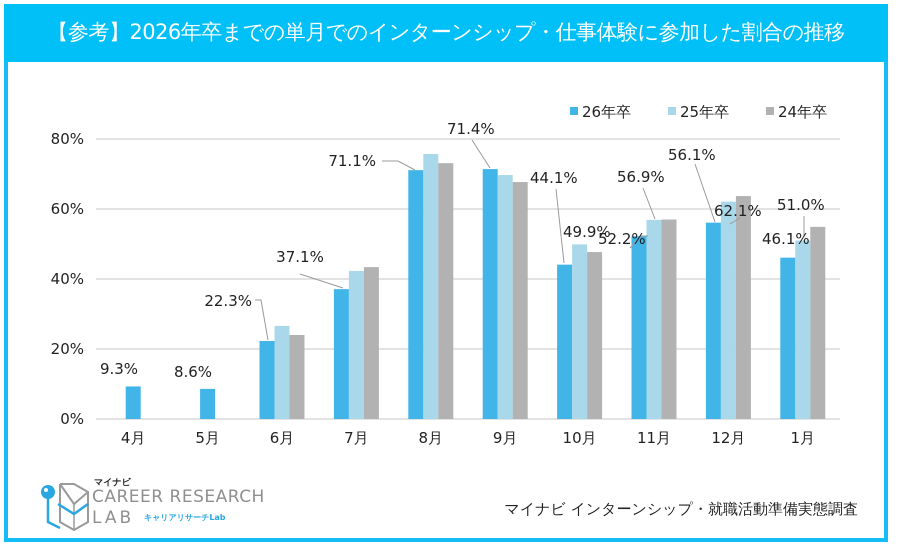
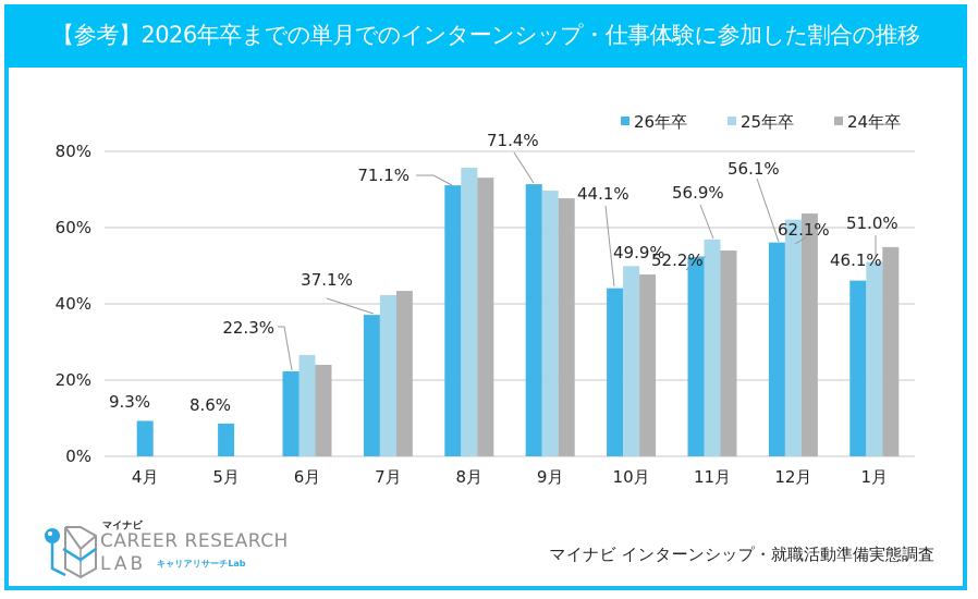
24年卒/11月: 57% -> 54%
